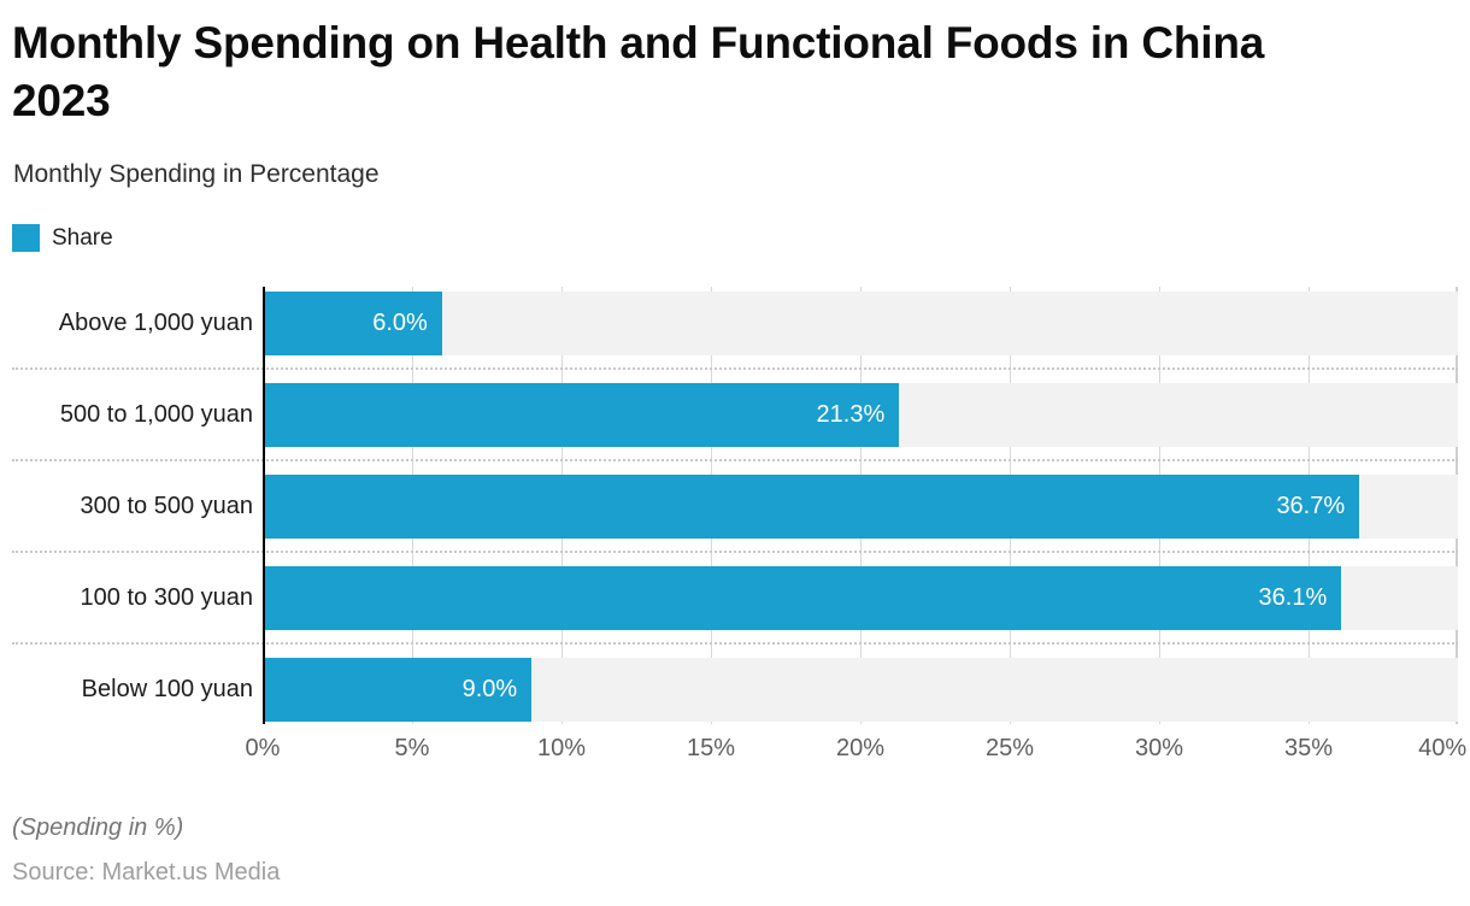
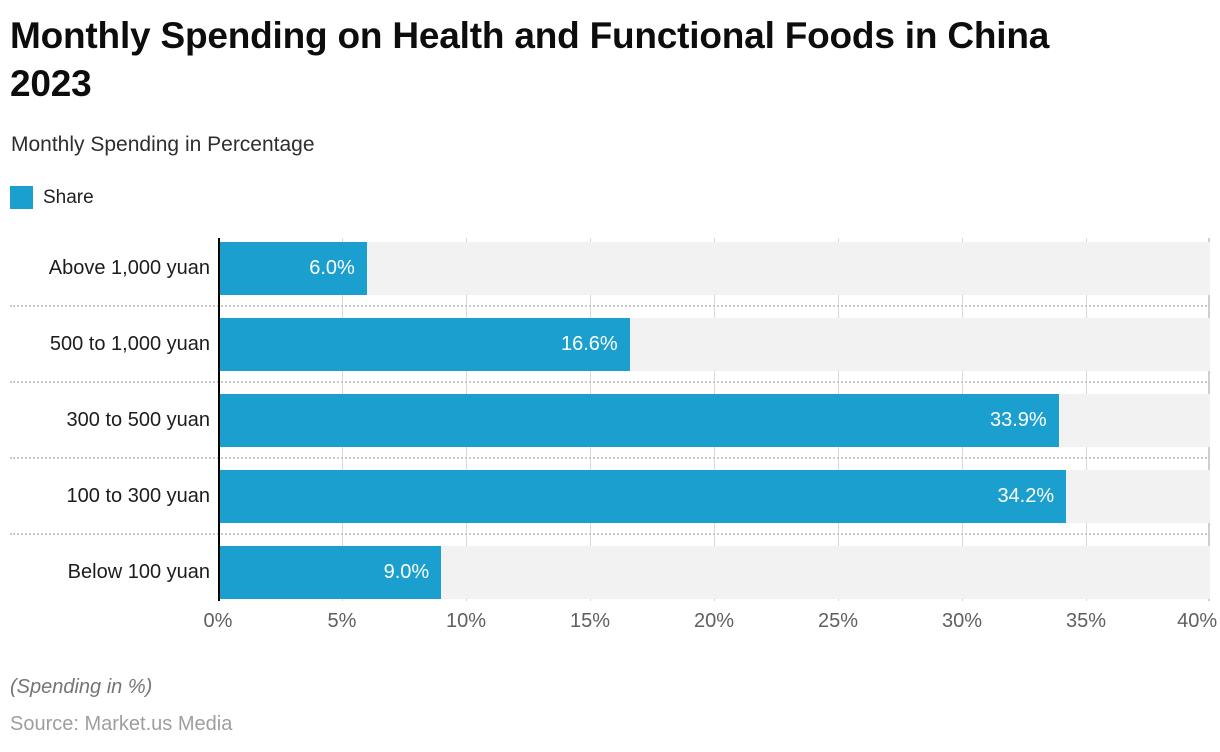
500 to 1,000 yuan: 21.3% -> 16.6%
300 to 500 yuan: 36.7% -> 33.9%
100 to 300 yuan: 36.1% -> 34.2%
